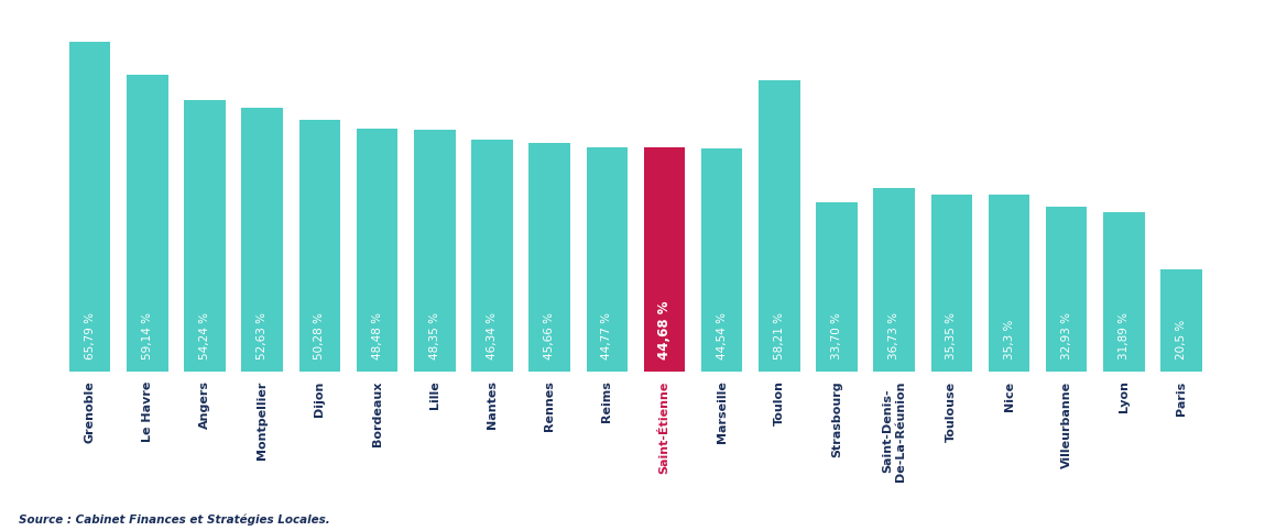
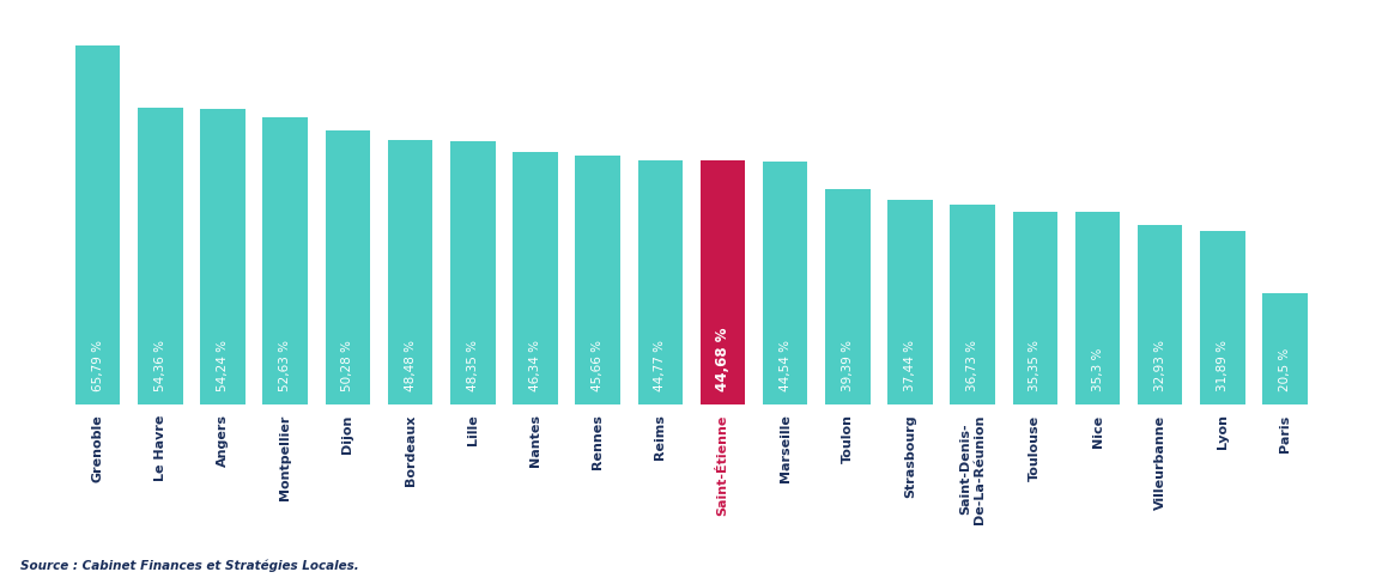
Le Havre: 59,14 -> 54,36
Toulon: 58,21 -> 39,39
Strasbourg: 33,70 -> 37,44
